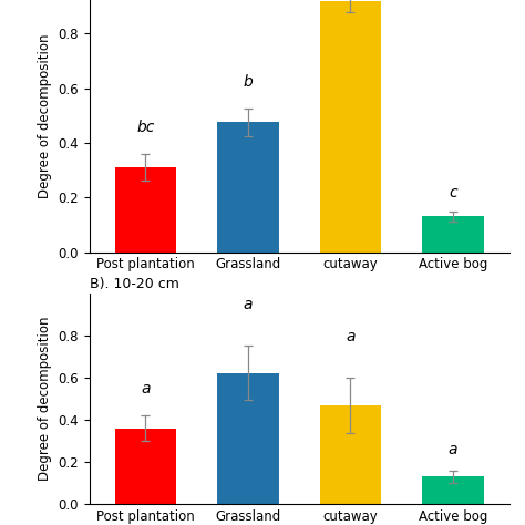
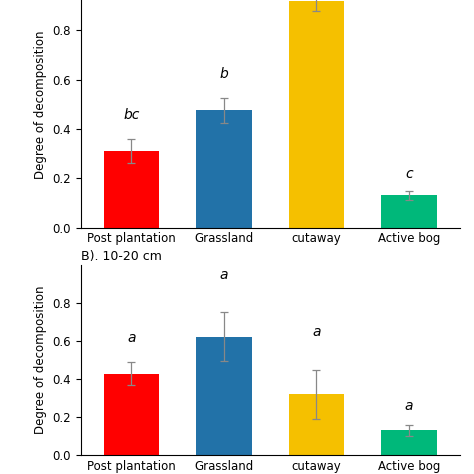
B). 10-20 cm/Post plantation: 0.36 -> 0.43
B). 10-20 cm/cutaway: 0.47 -> 0.32
